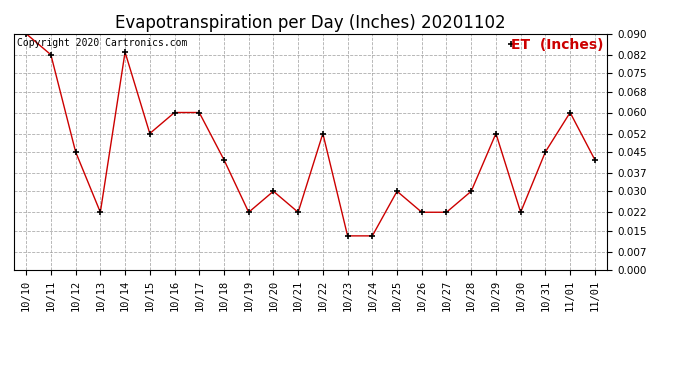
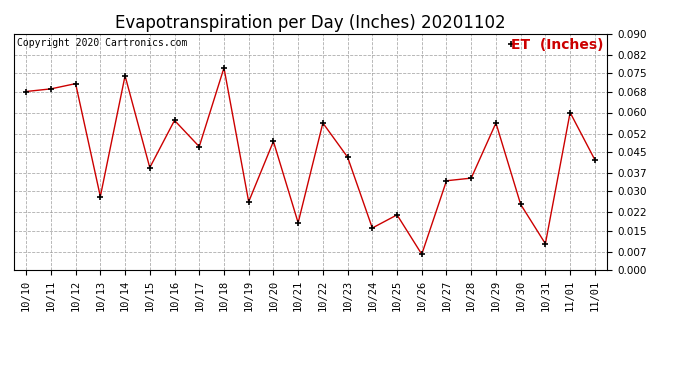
10/10: 0.090 -> 0.068
10/11: 0.082 -> 0.069
10/12: 0.045 -> 0.071
10/13: 0.022 -> 0.028
10/14: 0.083 -> 0.074
10/15: 0.052 -> 0.039
10/16: 0.060 -> 0.057
10/17: 0.060 -> 0.047
10/18: 0.042 -> 0.077
10/19: 0.022 -> 0.026
10/20: 0.030 -> 0.049
10/21: 0.022 -> 0.018
10/22: 0.052 -> 0.056
10/23: 0.013 -> 0.043
10/24: 0.013 -> 0.016
10/25: 0.030 -> 0.021
10/26: 0.022 -> 0.006
10/27: 0.022 -> 0.034
10/28: 0.030 -> 0.035
10/29: 0.052 -> 0.056
10/30: 0.022 -> 0.025
10/31: 0.045 -> 0.010
